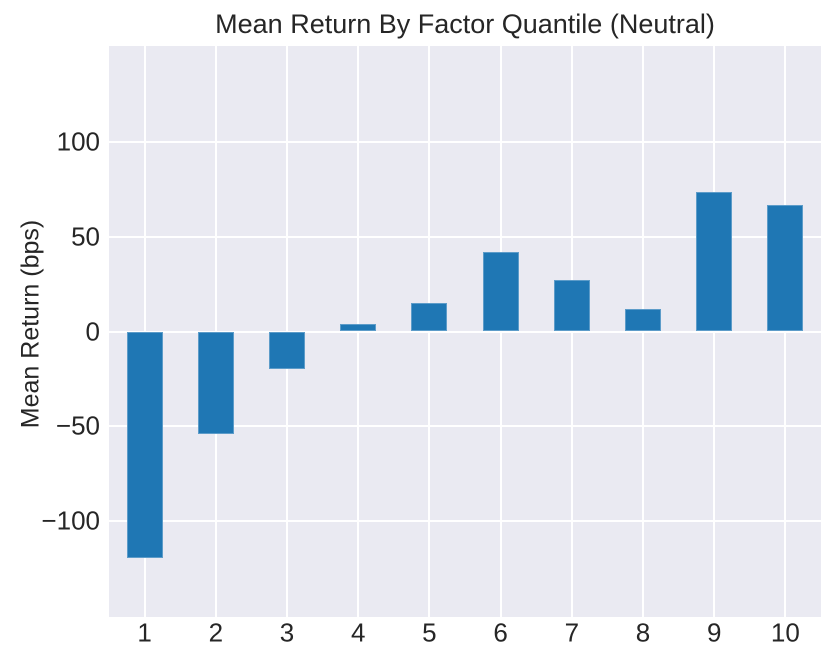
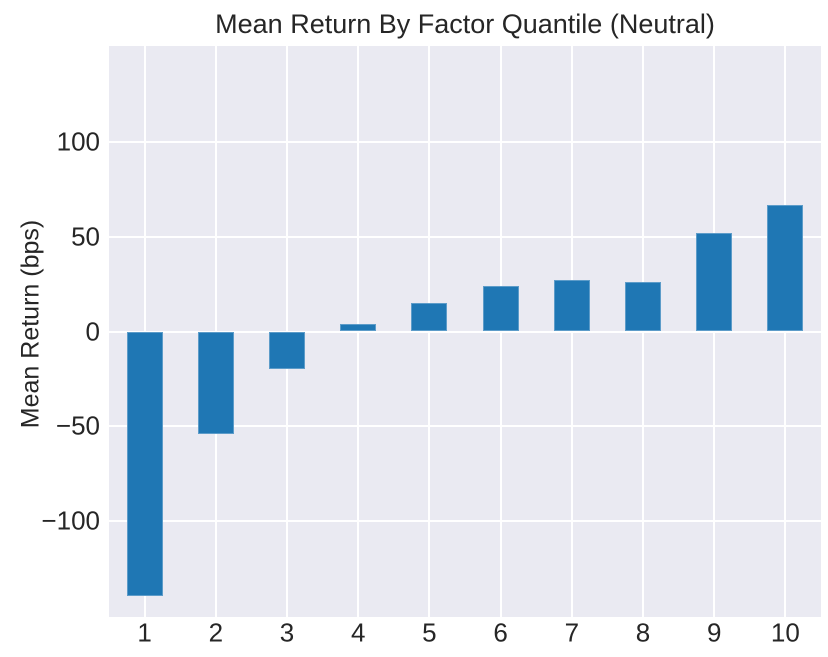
1: -120 -> -140
6: 42 -> 24
8: 12 -> 26
9: 74 -> 52
